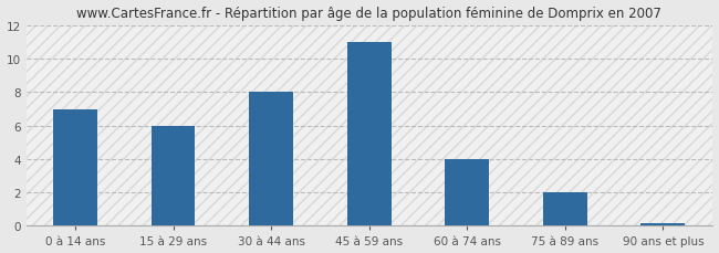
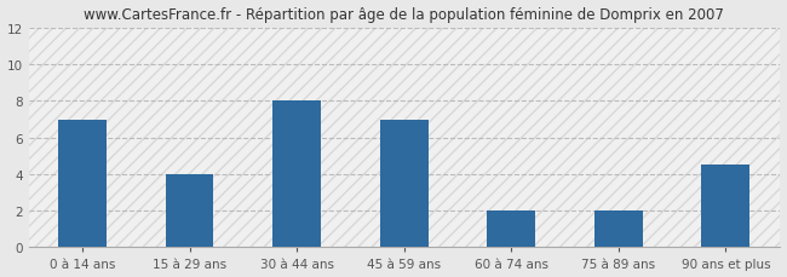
15 à 29 ans: 6.0 -> 4.0
45 à 59 ans: 11.0 -> 7.0
60 à 74 ans: 4.0 -> 2.0
90 ans et plus: 0.1 -> 4.5
